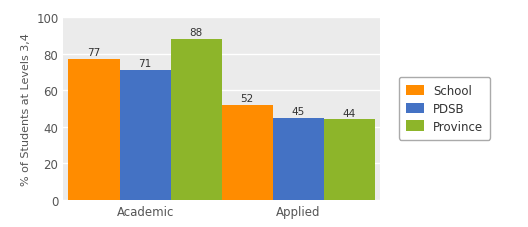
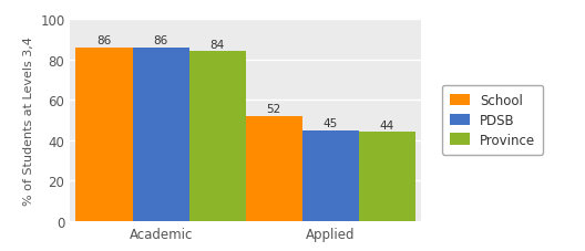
School/Academic: 77 -> 86
PDSB/Academic: 71 -> 86
Province/Academic: 88 -> 84
